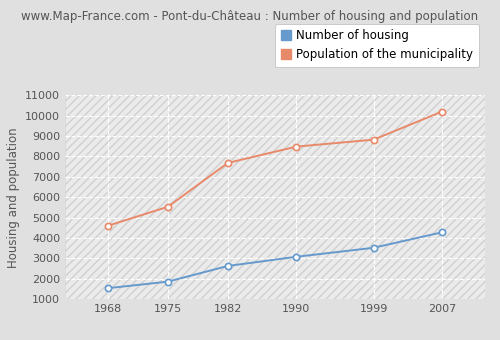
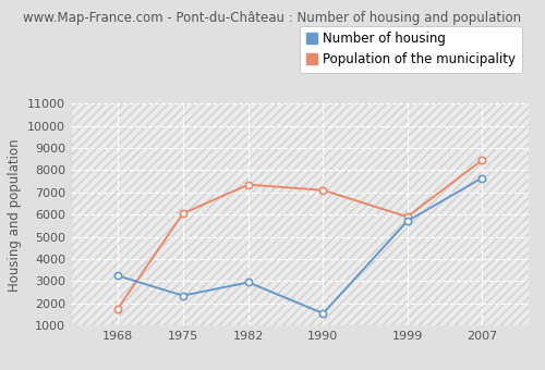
Number of housing/1968: 1540 -> 3250
Population of the municipality/1968: 4600 -> 1750
Number of housing/1975: 1860 -> 2350
Population of the municipality/1975: 5530 -> 6050
Number of housing/1982: 2630 -> 2950
Population of the municipality/1982: 7680 -> 7350
Number of housing/1990: 3080 -> 1550
Population of the municipality/1990: 8480 -> 7100
Number of housing/1999: 3520 -> 5700
Population of the municipality/1999: 8820 -> 5900
Number of housing/2007: 4280 -> 7650
Population of the municipality/2007: 10200 -> 8450
